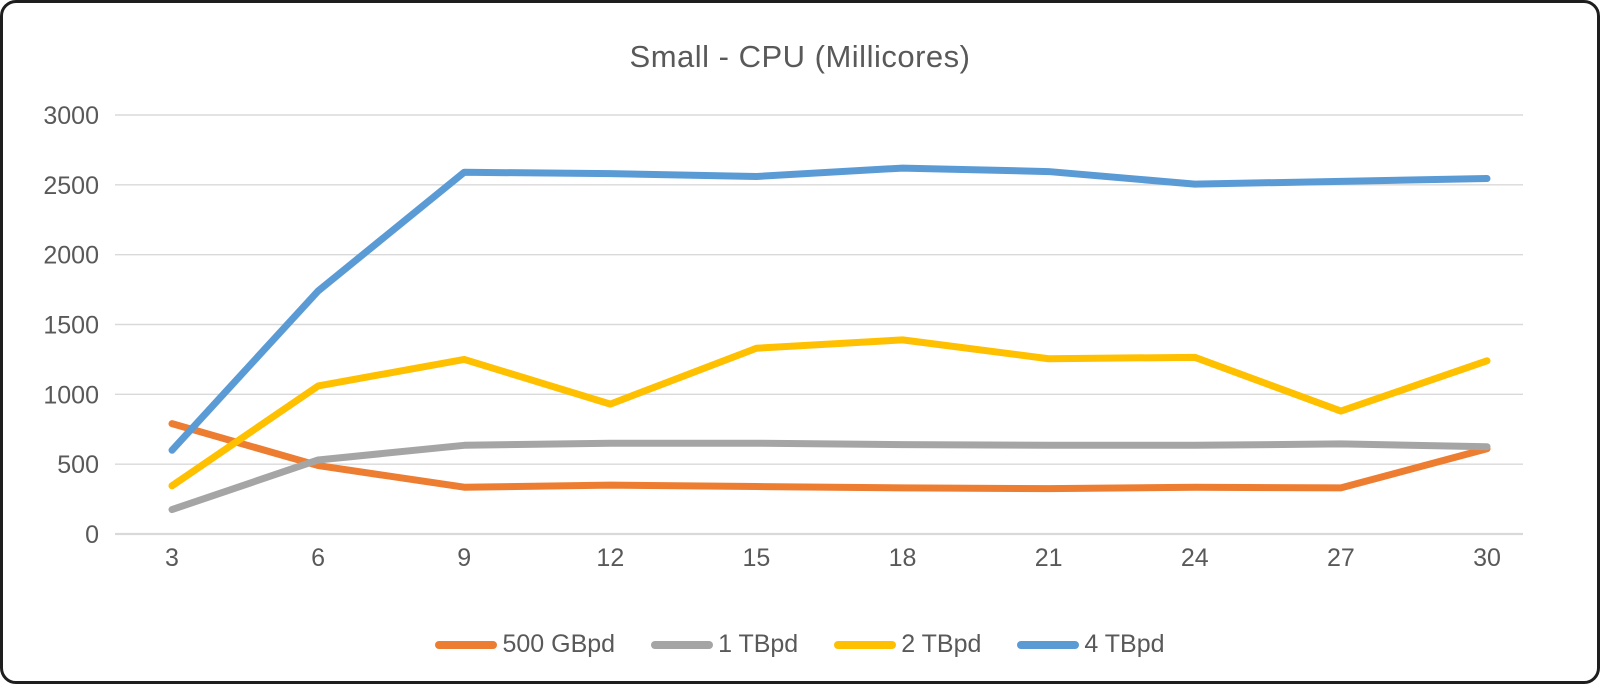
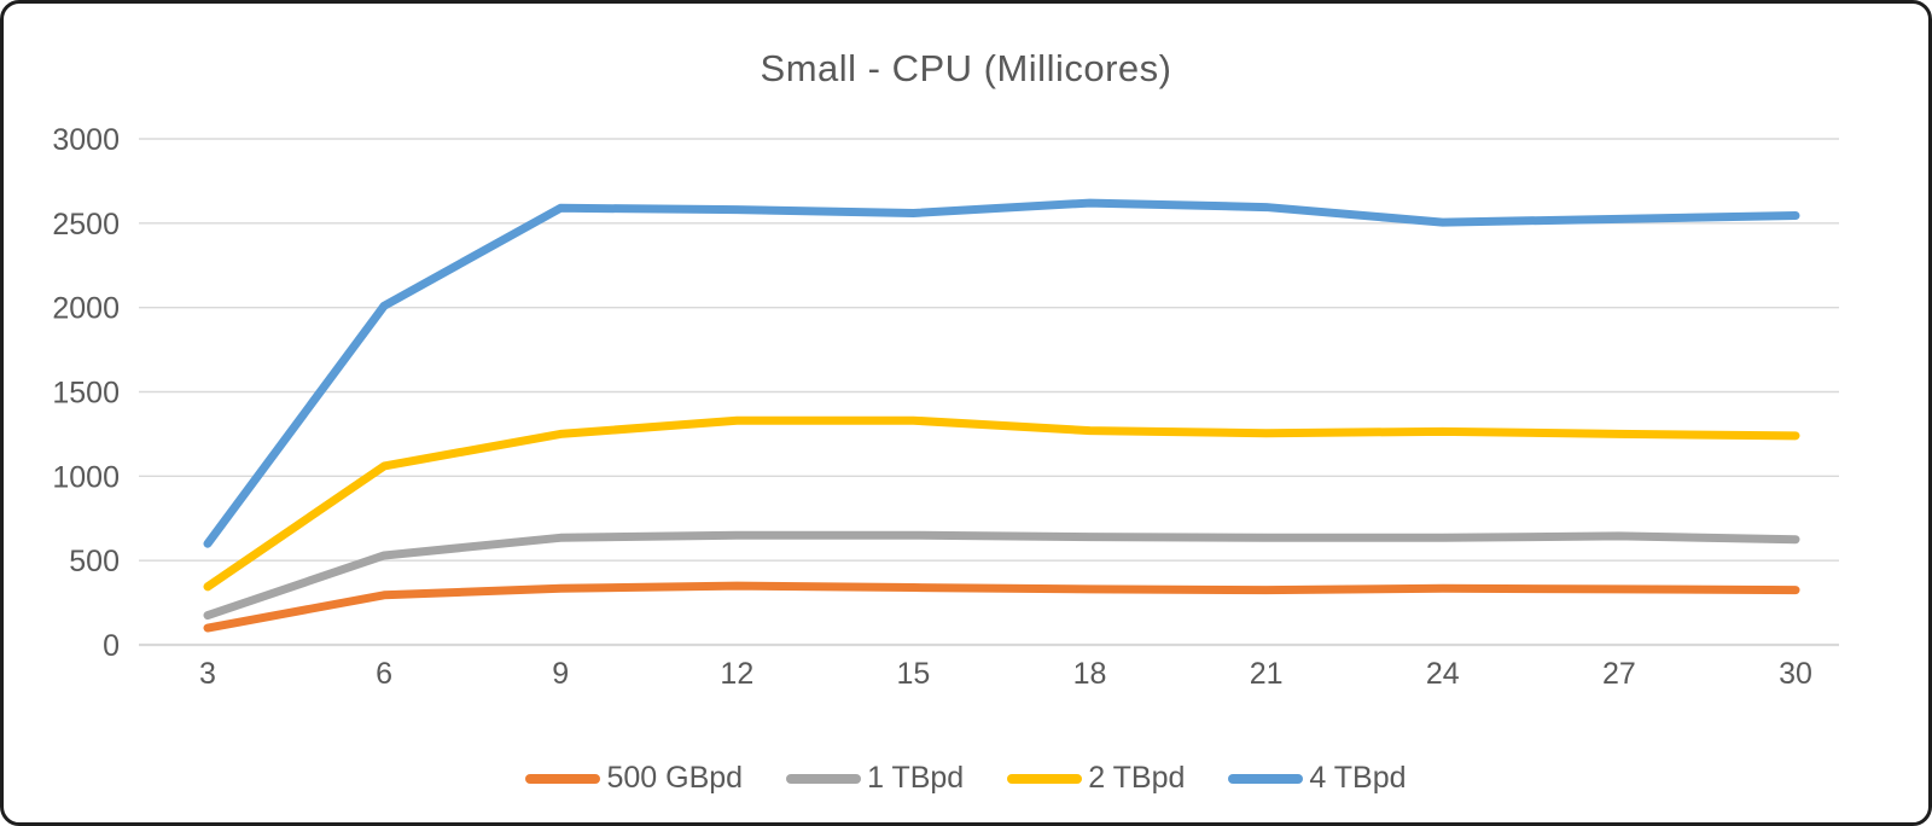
500 GBpd/3: 790 -> 100
500 GBpd/6: 490 -> 300
4 TBpd/6: 1740 -> 2010
2 TBpd/12: 930 -> 1330
2 TBpd/18: 1390 -> 1270
2 TBpd/27: 880 -> 1250
500 GBpd/30: 610 -> 320
